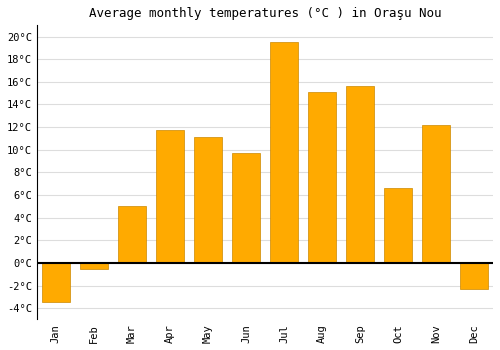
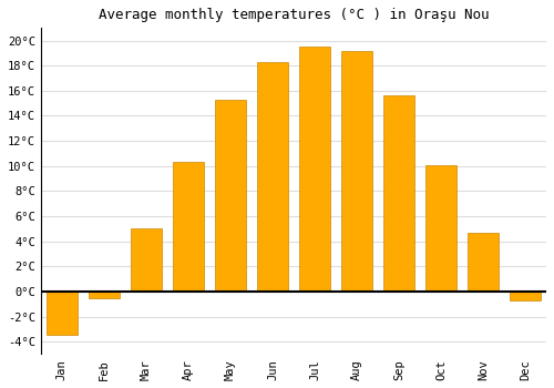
Apr: 11.7°C -> 10.3°C
May: 11.1°C -> 15.3°C
Jun: 9.7°C -> 18.3°C
Aug: 15.1°C -> 19.2°C
Oct: 6.6°C -> 10.1°C
Nov: 12.2°C -> 4.7°C
Dec: -2.3°C -> -0.7°C
